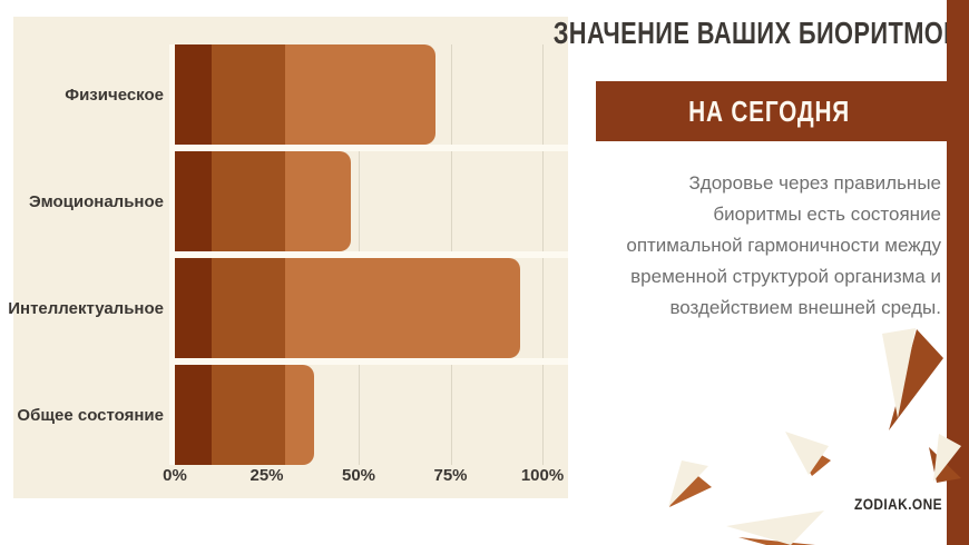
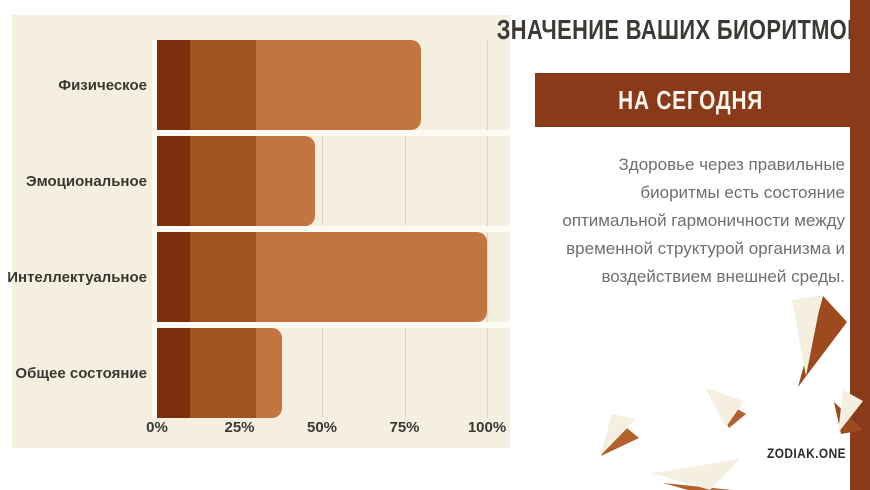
Физическое: 71% -> 80%
Интеллектуальное: 94% -> 100%
